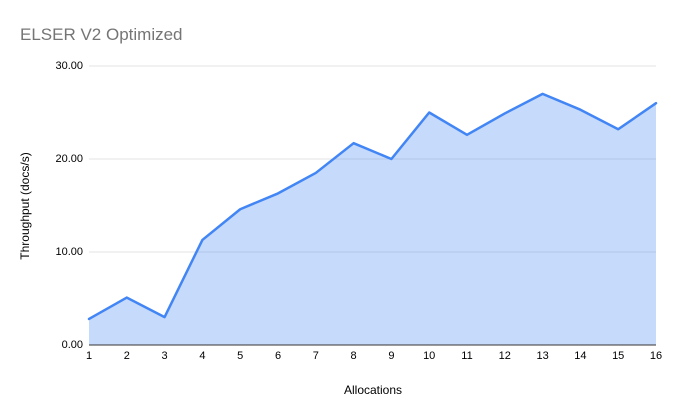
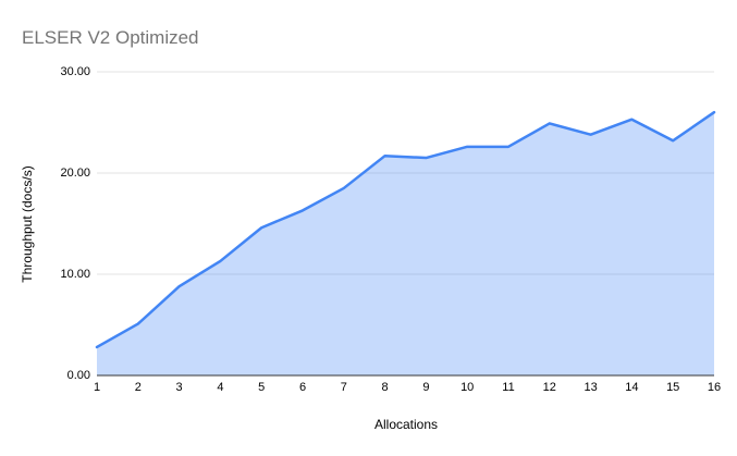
3: 3 -> 9
9: 20 -> 22
10: 25 -> 23
13: 27 -> 24
